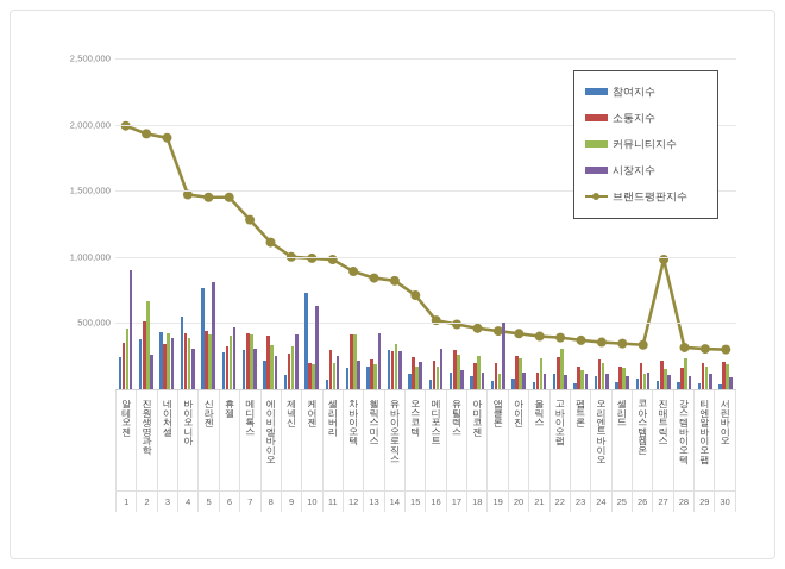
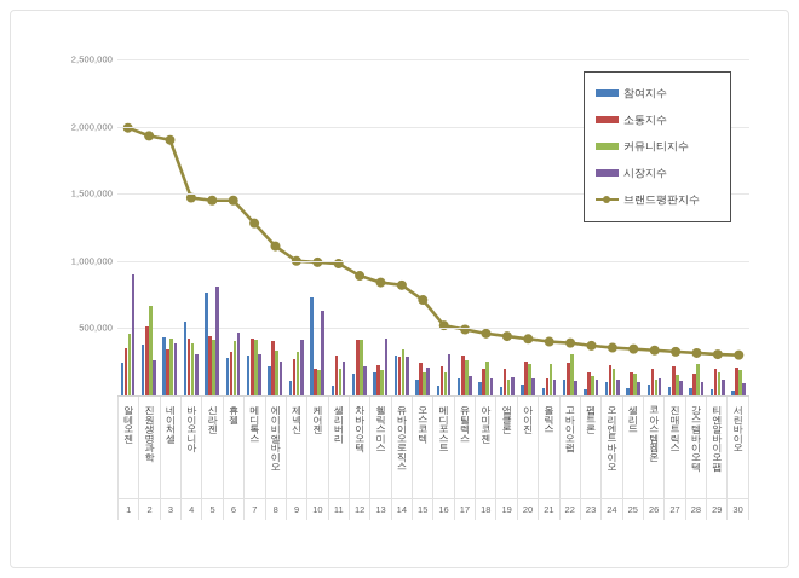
시장지수/앱클론: 500000 -> 140000
브랜드평판지수/진매트릭스: 980000 -> 320000
